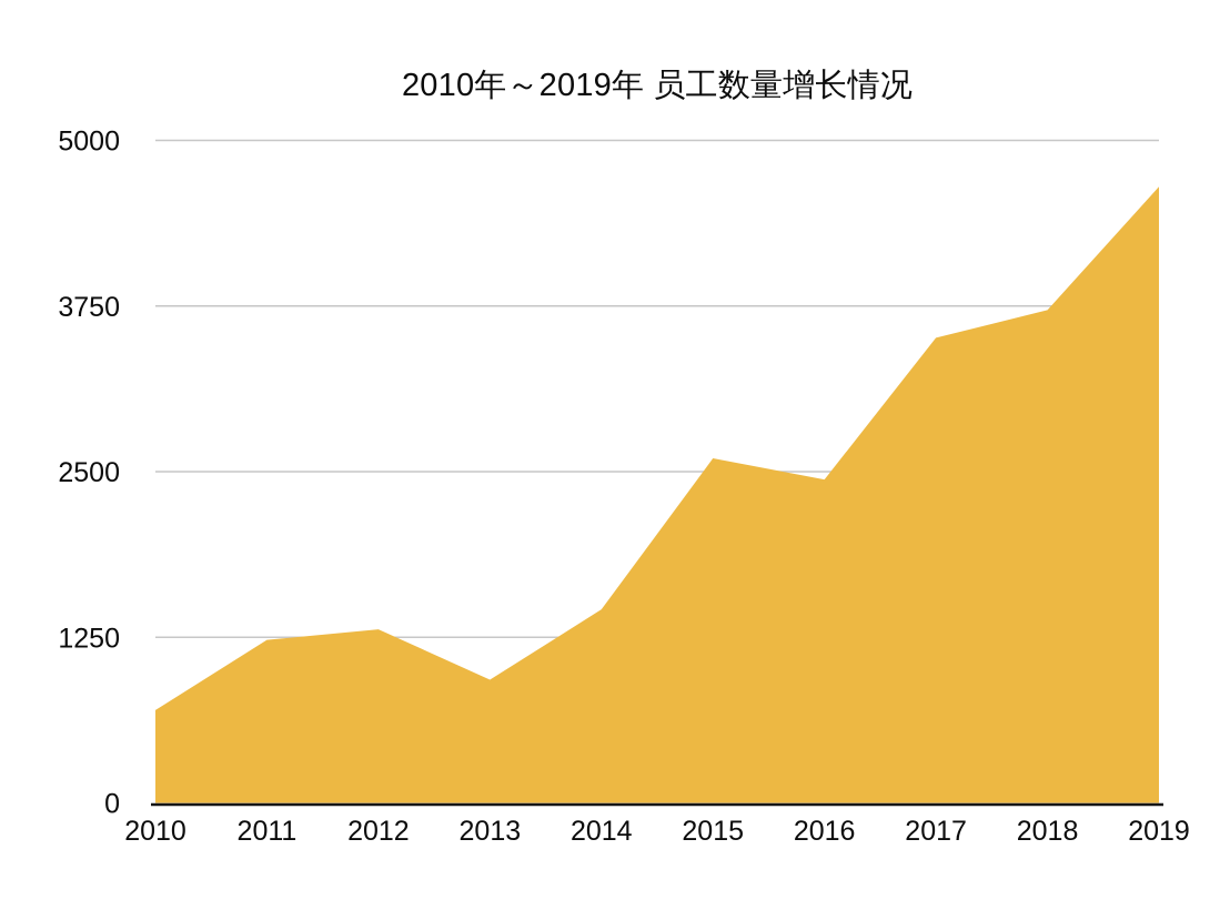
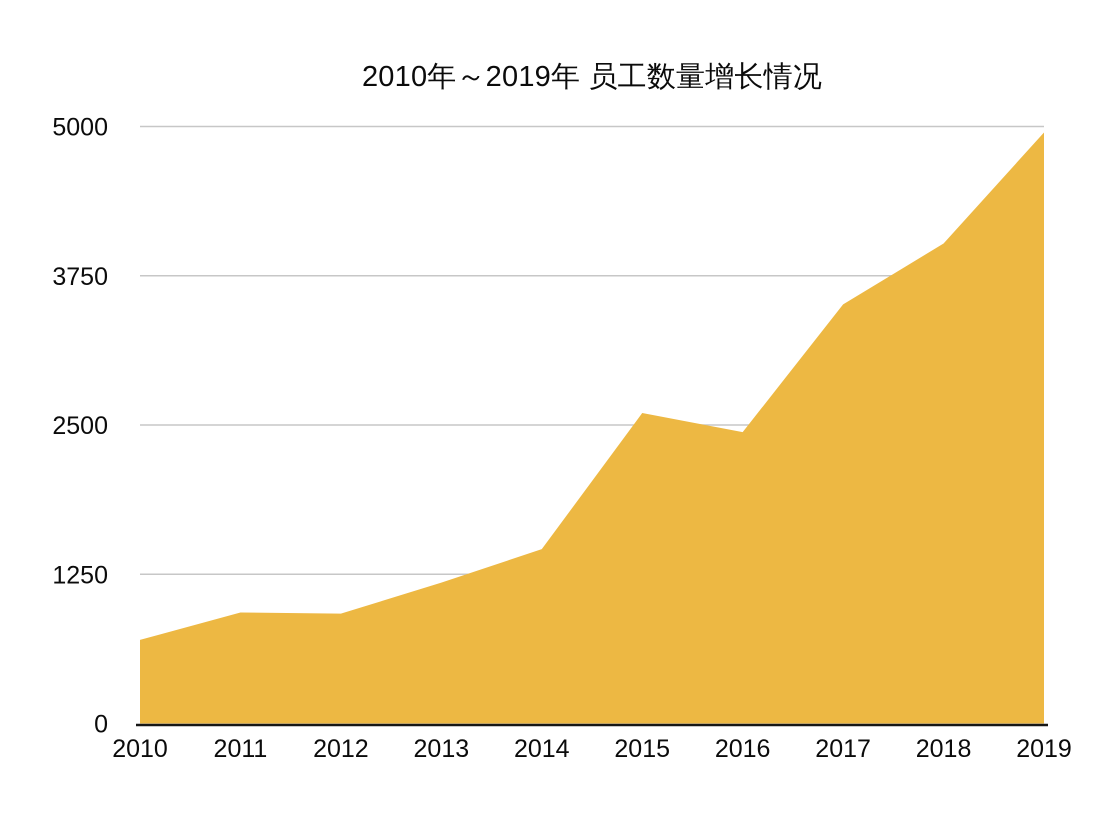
2011: 1230 -> 930
2012: 1310 -> 920
2013: 930 -> 1180
2018: 3720 -> 4020
2019: 4650 -> 4950
